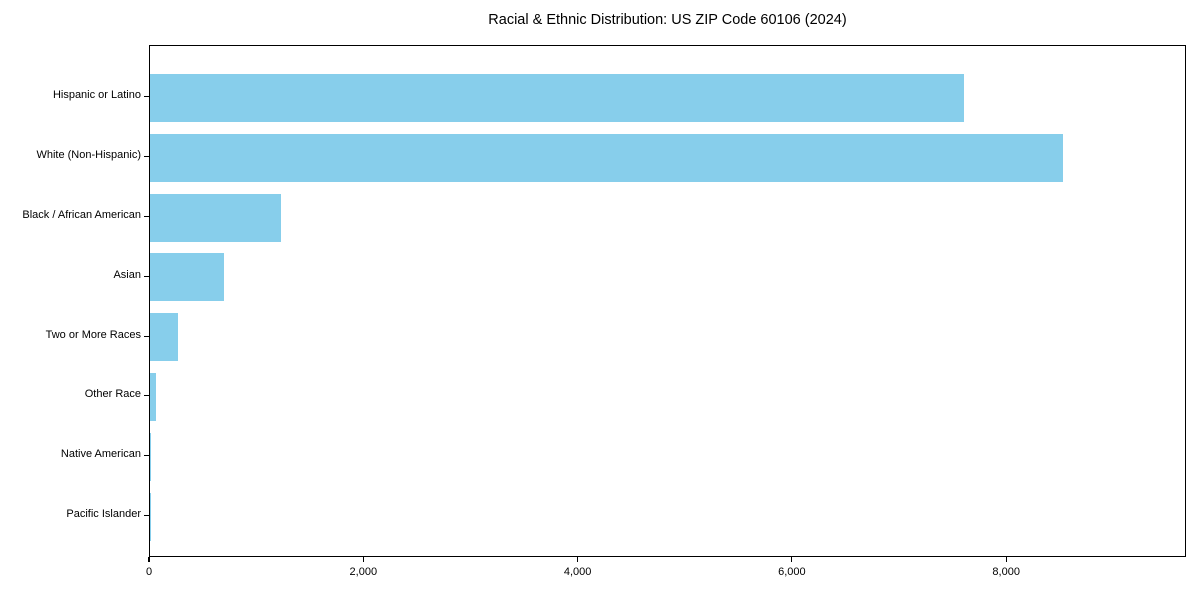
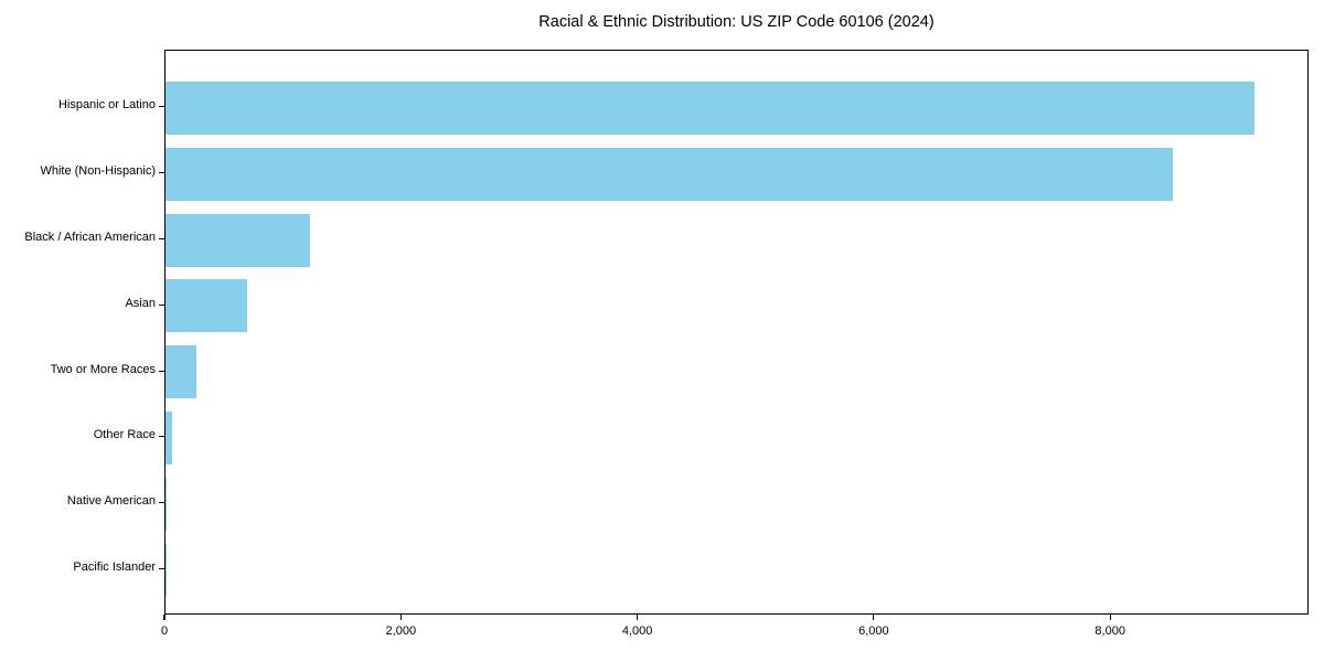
Hispanic or Latino: 7600 -> 9210
